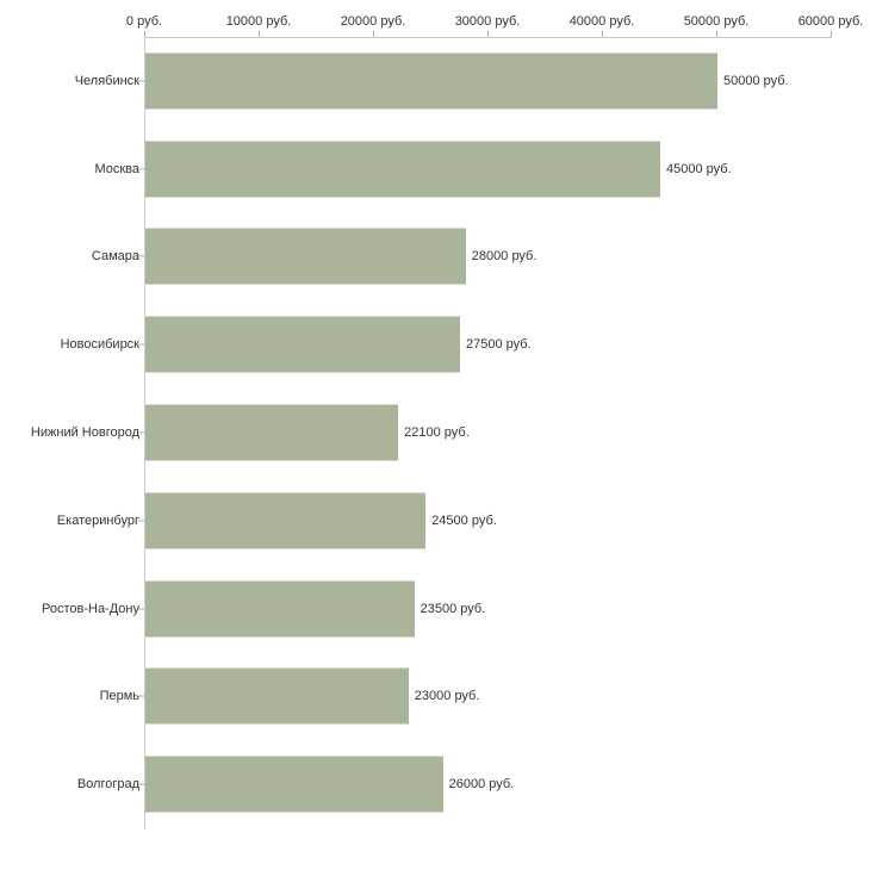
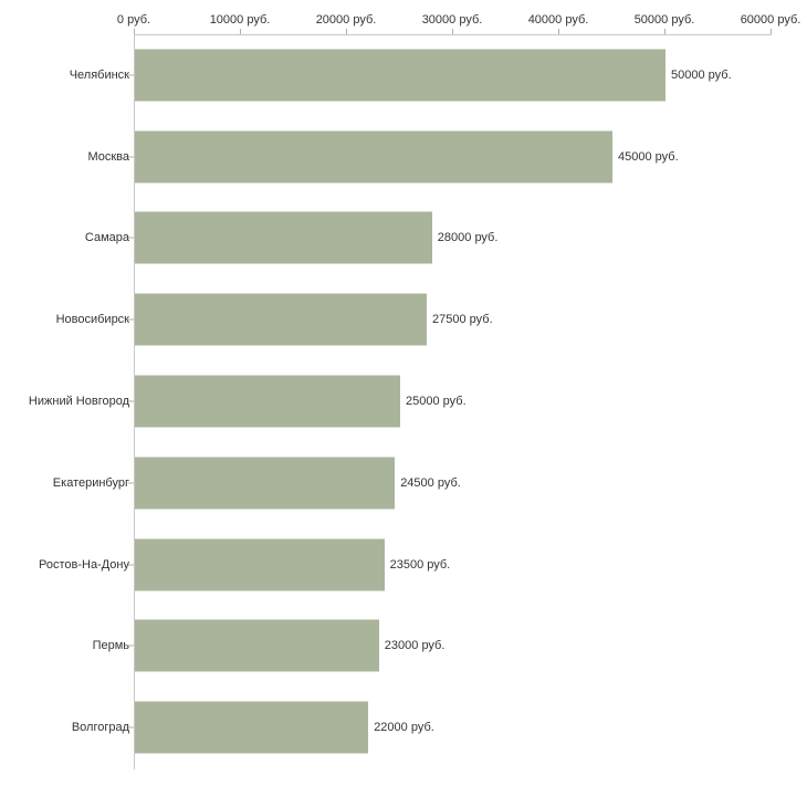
Нижний Новгород: 22100 -> 25000
Волгоград: 26000 -> 22000
